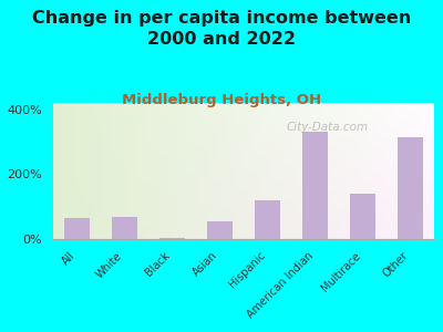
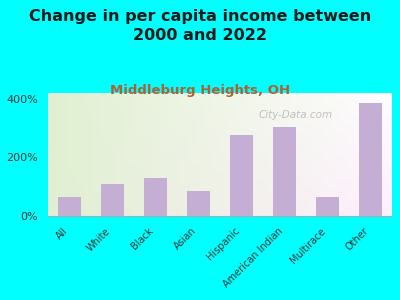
White: 70% -> 110%
Black: 2% -> 130%
Asian: 55% -> 85%
Hispanic: 120% -> 275%
American Indian: 330% -> 305%
Multirace: 140% -> 65%
Other: 315% -> 385%
